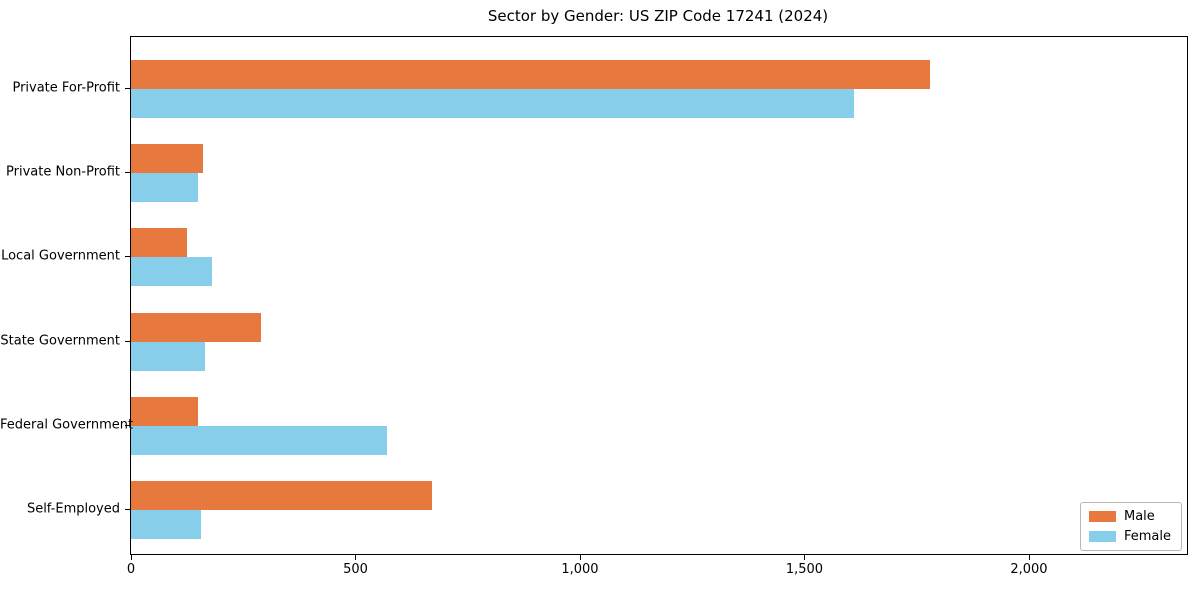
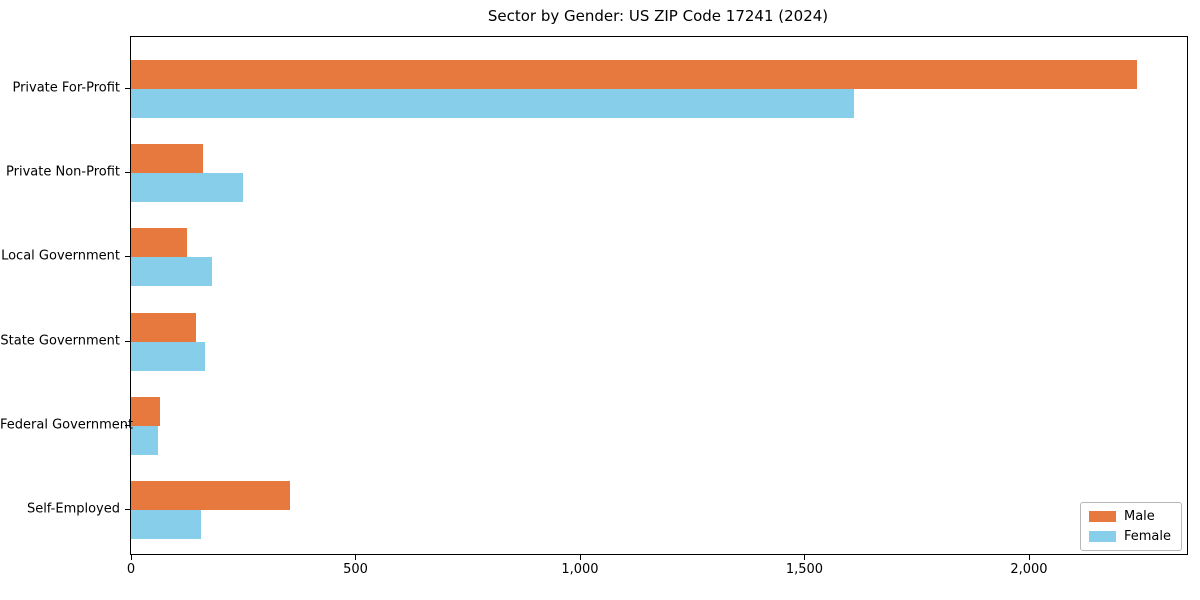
Male/Private For-Profit: 1780 -> 2240
Female/Private Non-Profit: 150 -> 250
Male/State Government: 290 -> 140
Male/Federal Government: 150 -> 60
Female/Federal Government: 570 -> 60
Male/Self-Employed: 670 -> 360
